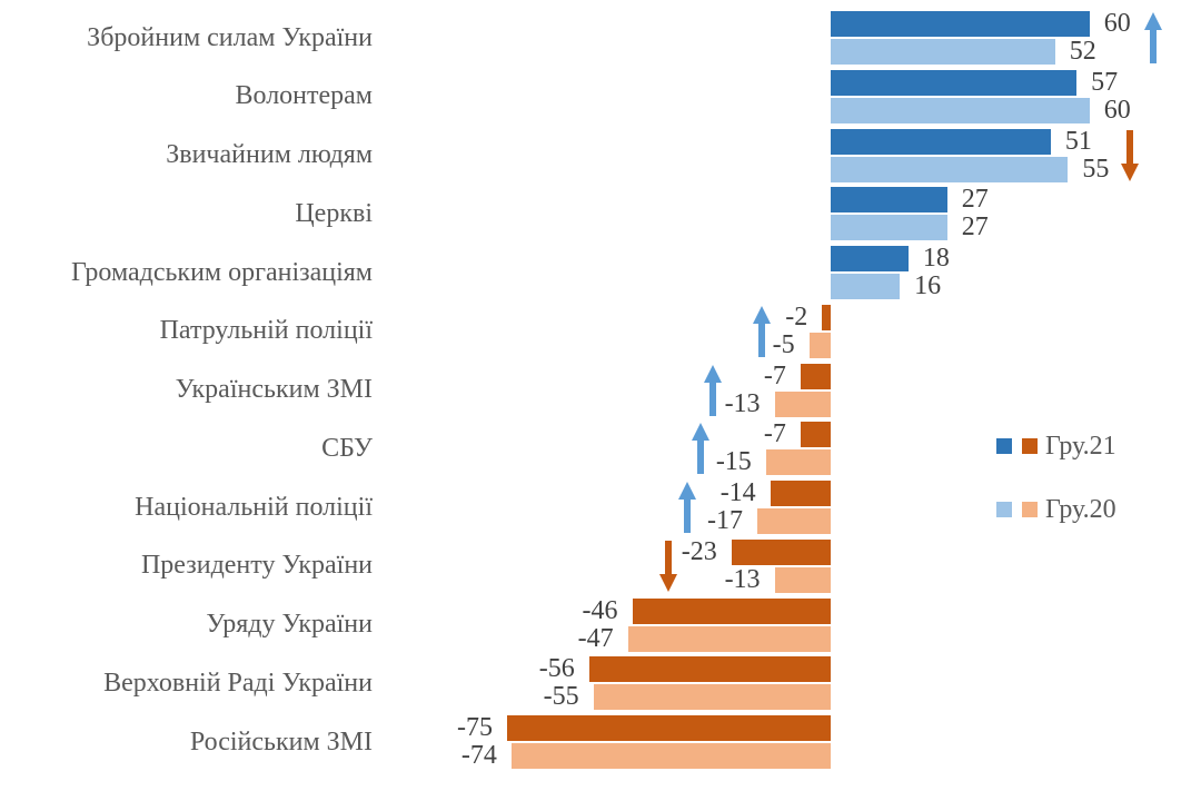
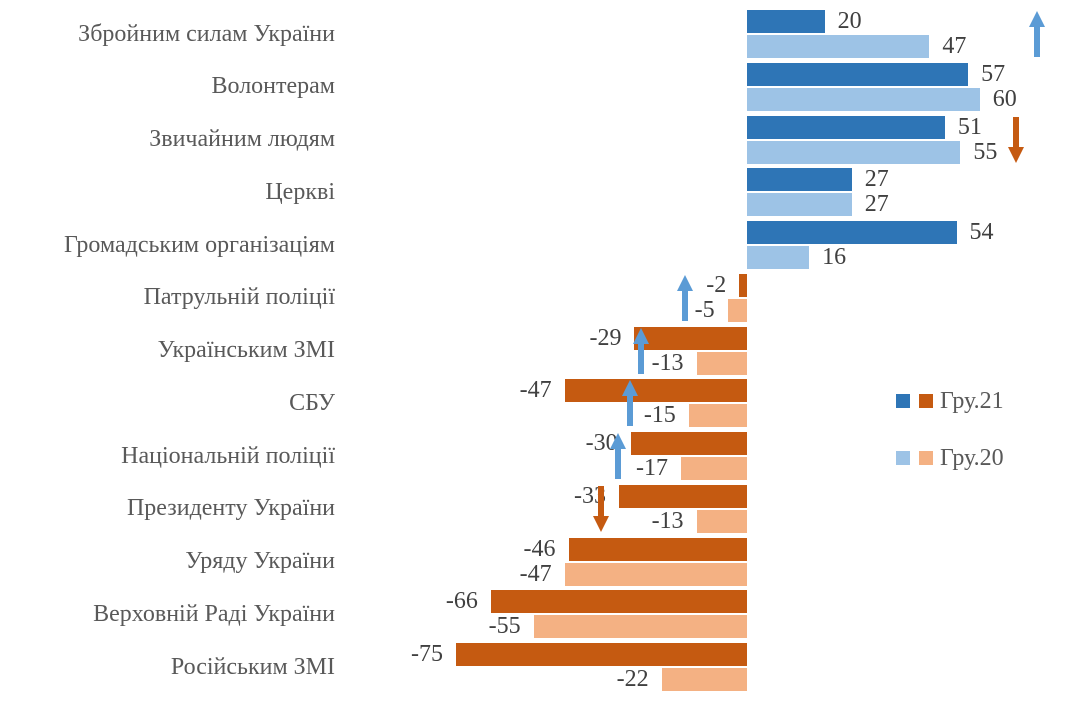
Гру.21/Збройним силам України: 60 -> 20
Гру.20/Збройним силам України: 52 -> 47
Гру.21/Громадським організаціям: 18 -> 54
Гру.21/Українським ЗМІ: -7 -> -29
Гру.21/СБУ: -7 -> -47
Гру.21/Національній поліції: -14 -> -30
Гру.21/Президенту України: -23 -> -33
Гру.21/Верховній Раді України: -56 -> -66
Гру.20/Російським ЗМІ: -74 -> -22
